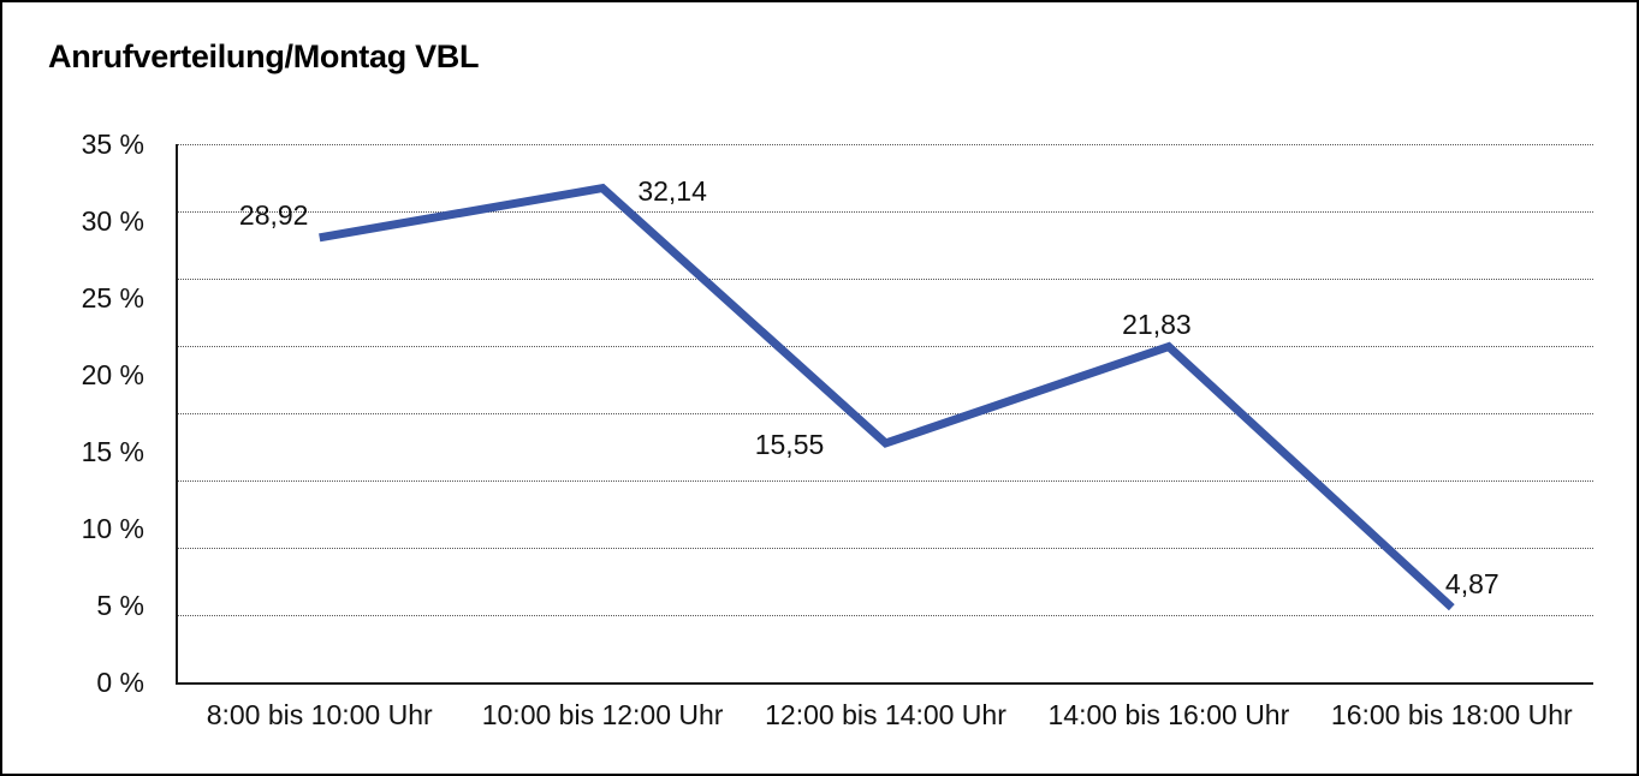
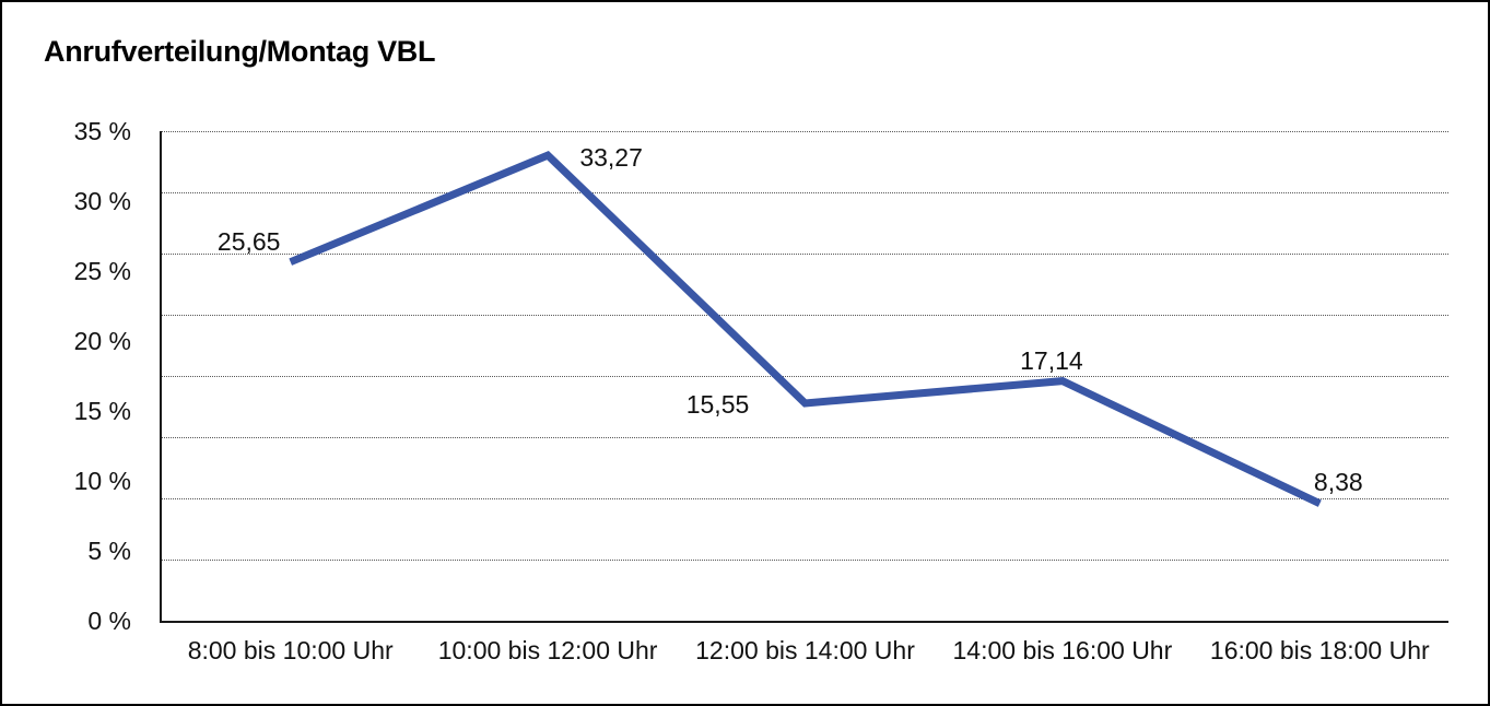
8:00 bis 10:00 Uhr: 28,92 -> 25,65
10:00 bis 12:00 Uhr: 32,14 -> 33,27
14:00 bis 16:00 Uhr: 21,83 -> 17,14
16:00 bis 18:00 Uhr: 4,87 -> 8,38
